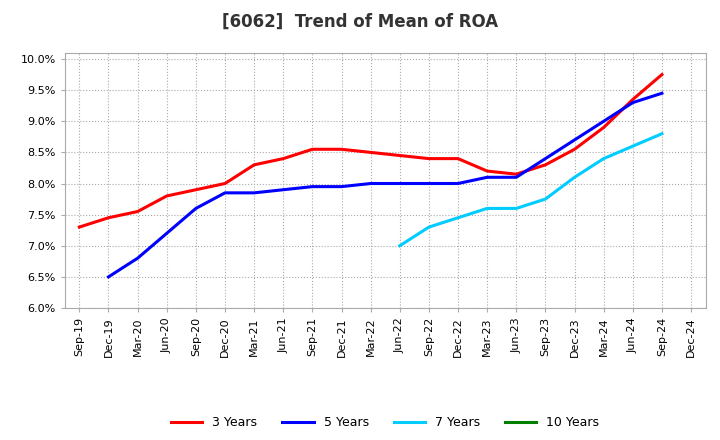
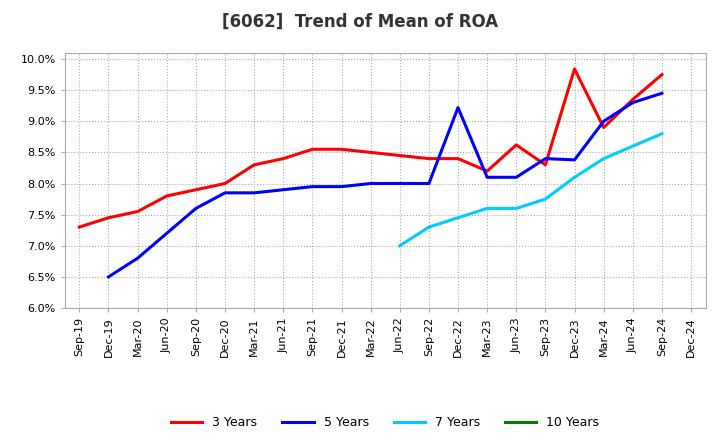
5 Years/Dec-22: 8.00% -> 9.22%
3 Years/Jun-23: 8.15% -> 8.62%
3 Years/Dec-23: 8.55% -> 9.84%
5 Years/Dec-23: 8.70% -> 8.38%
